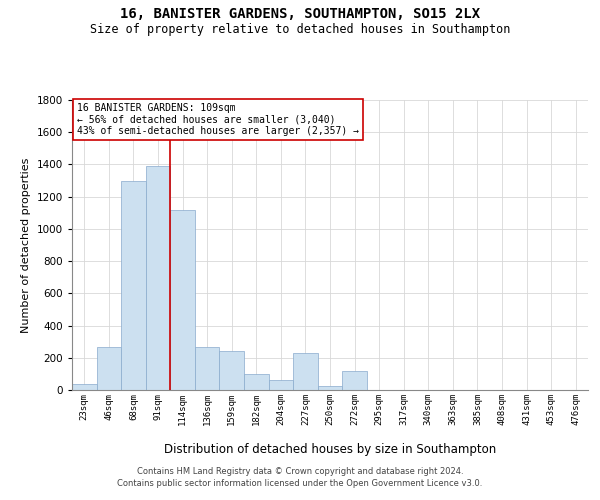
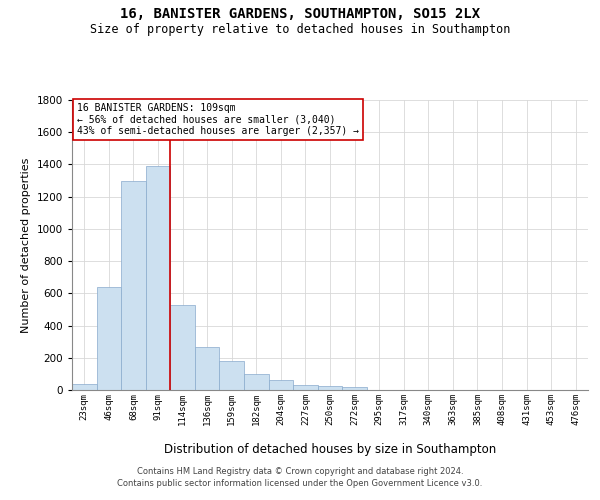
46sqm: 270 -> 640
114sqm: 1120 -> 530
159sqm: 240 -> 180
227sqm: 230 -> 30
272sqm: 120 -> 20
